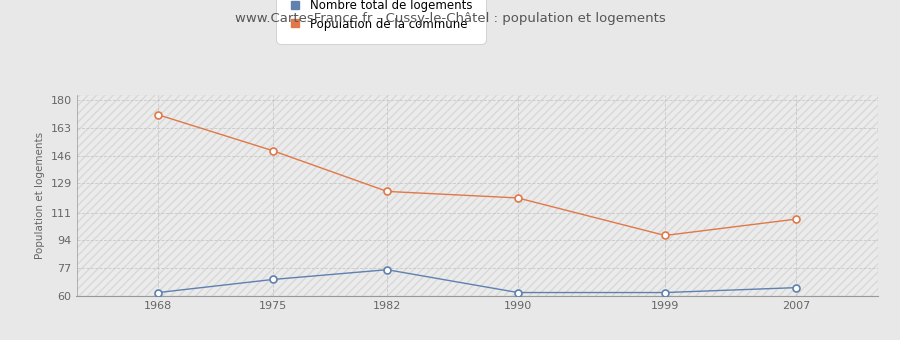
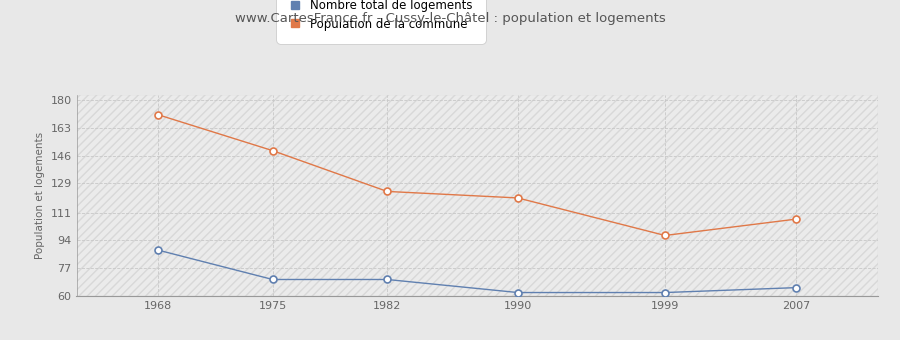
Nombre total de logements/1968: 62 -> 88
Nombre total de logements/1982: 76 -> 70
